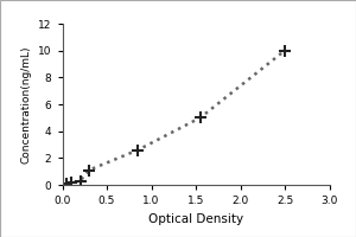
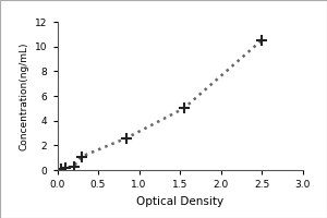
2.5: 10.0 -> 10.5
